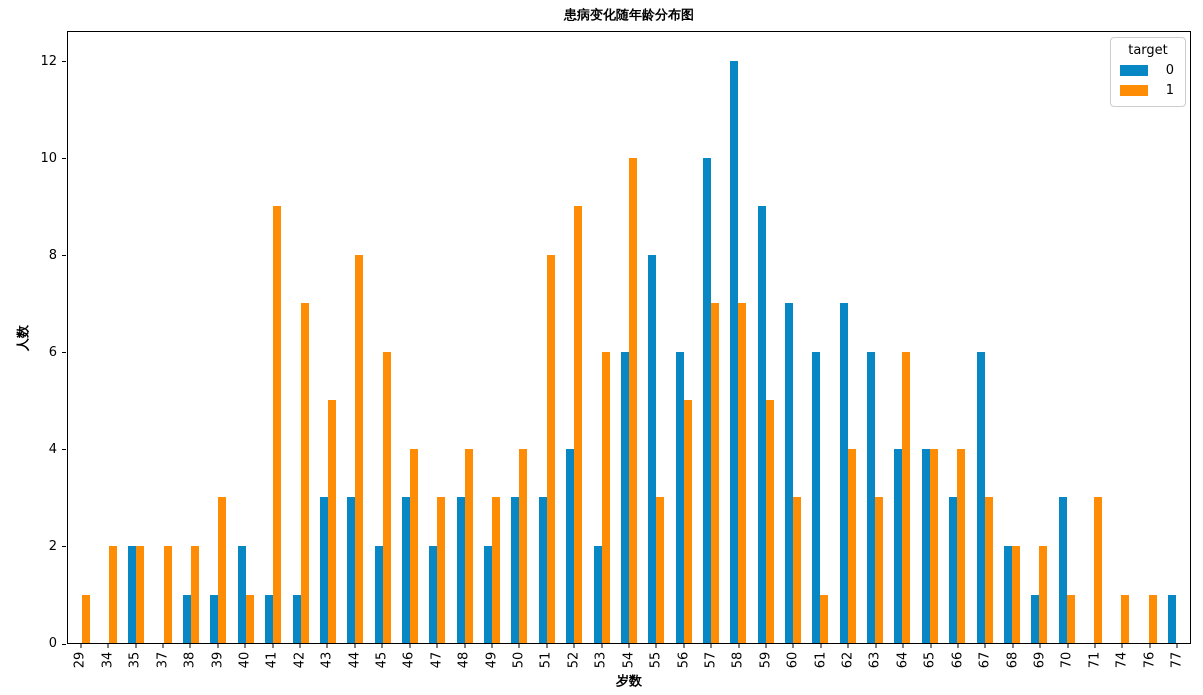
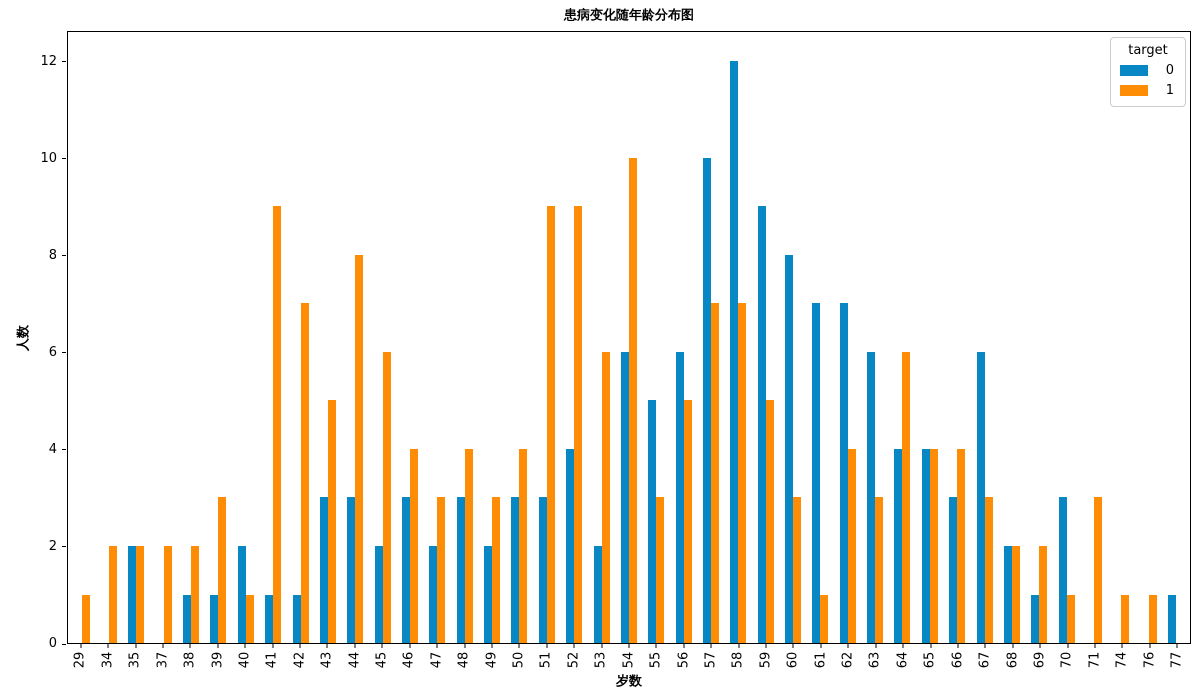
1/51: 8 -> 9
0/55: 8 -> 5
0/60: 7 -> 8
0/61: 6 -> 7
